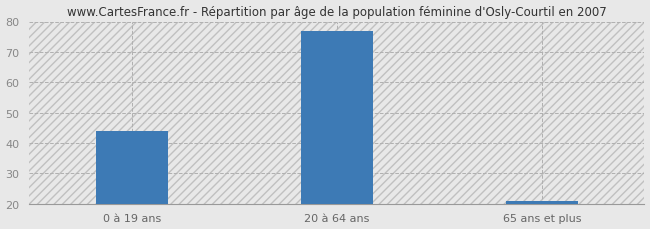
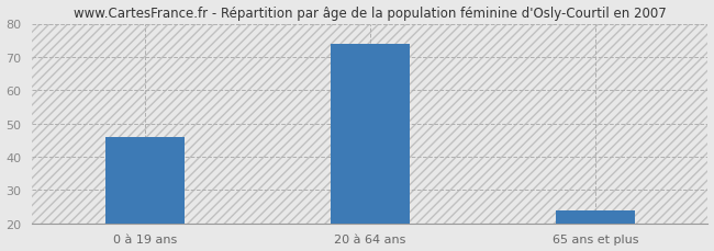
0 à 19 ans: 44 -> 46
20 à 64 ans: 77 -> 74
65 ans et plus: 21 -> 24
